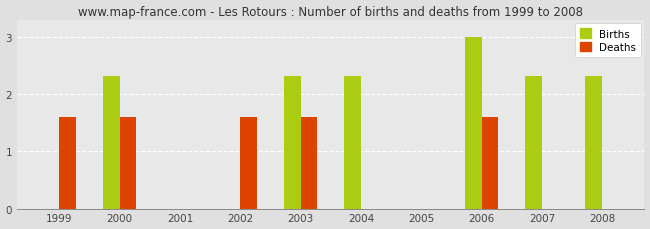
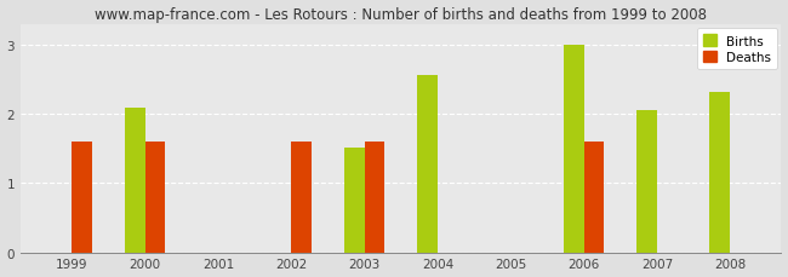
Births/2000: 2.33 -> 2.10
Births/2003: 2.33 -> 1.52
Births/2004: 2.33 -> 2.56
Births/2007: 2.33 -> 2.06
